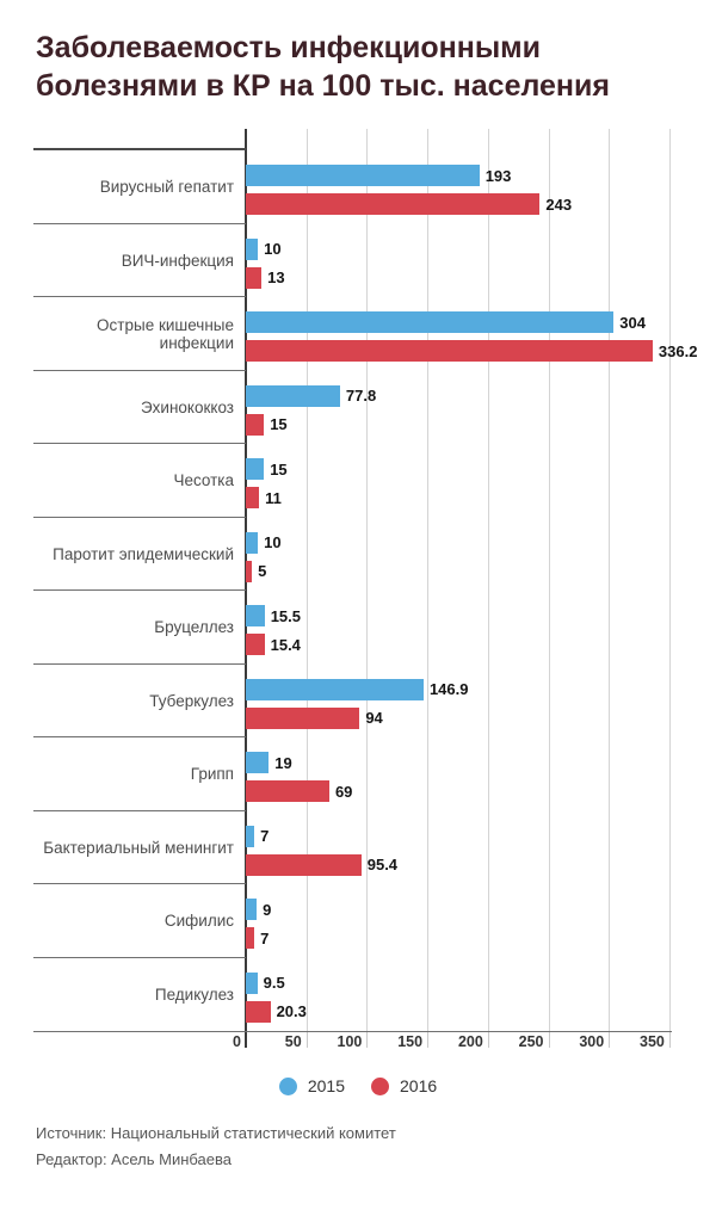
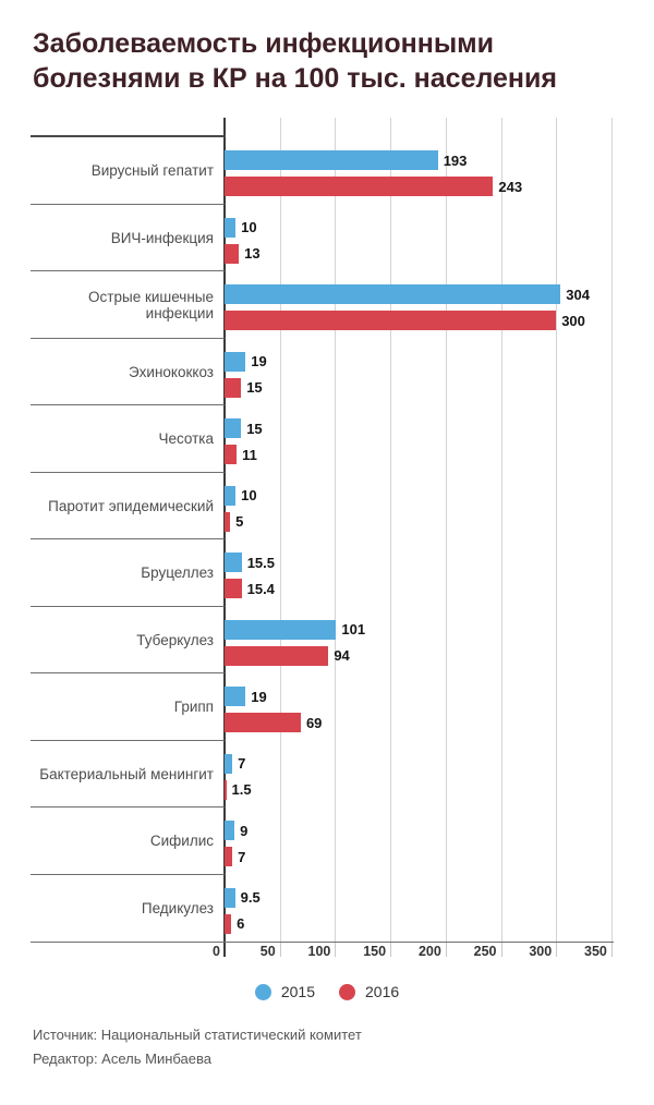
2016/Острые кишечные инфекции: 336.2 -> 300
2015/Эхинококкоз: 77.8 -> 19
2015/Туберкулез: 146.9 -> 101
2016/Бактериальный менингит: 95.4 -> 1.5
2016/Педикулез: 20.3 -> 6
